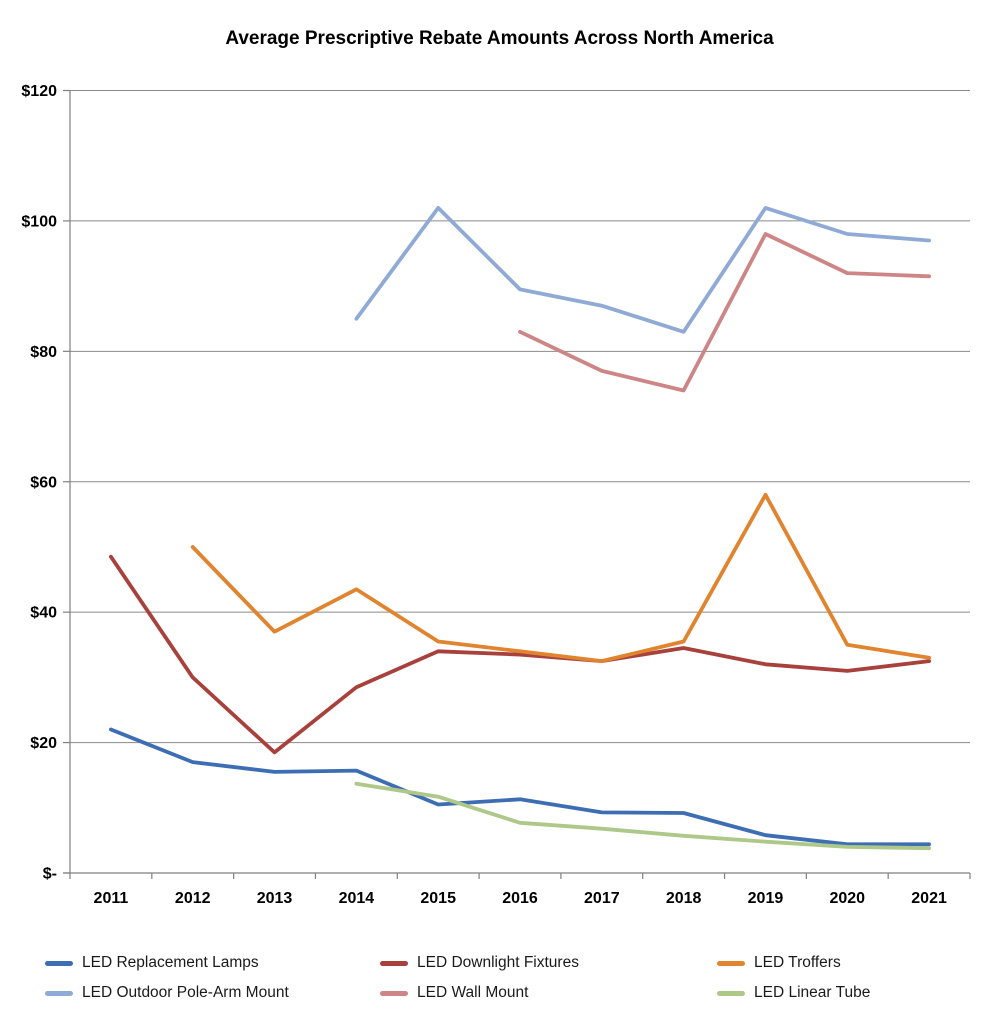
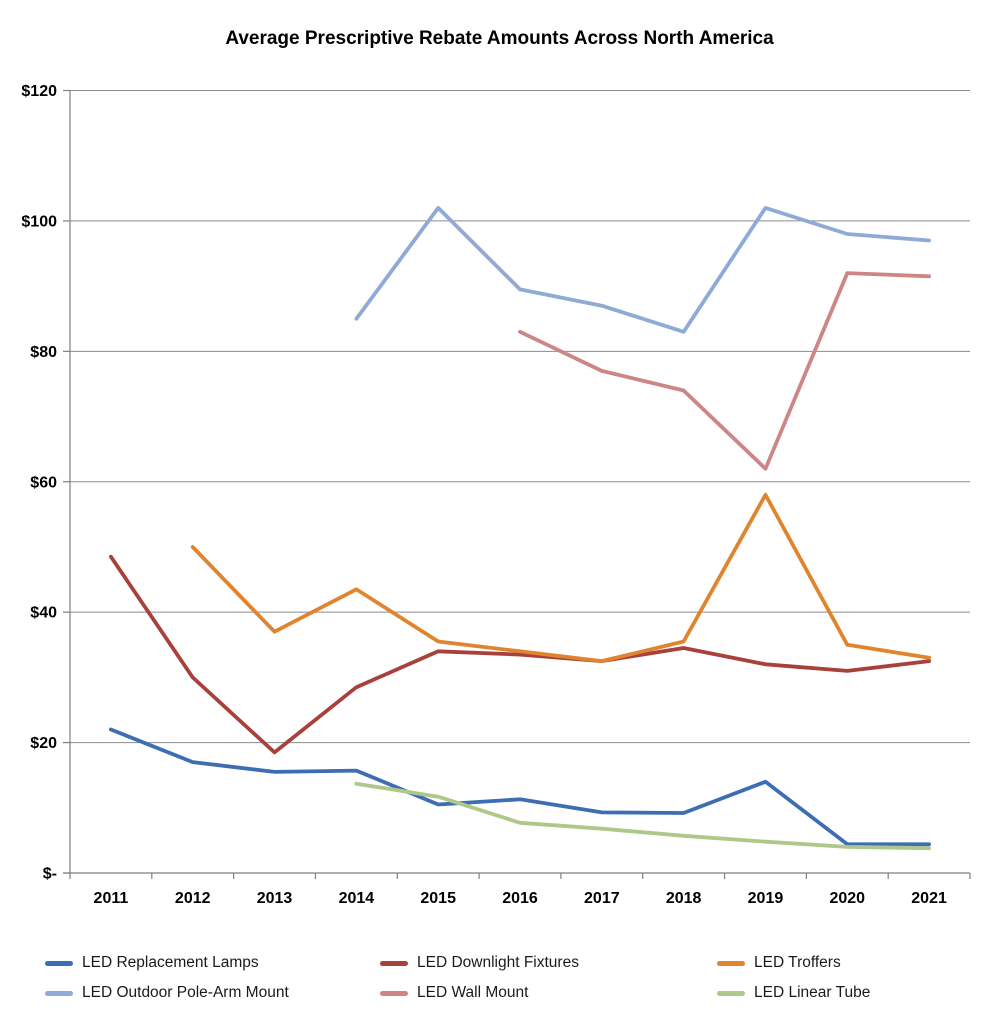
LED Replacement Lamps/2019: $6 -> $14
LED Wall Mount/2019: $98 -> $62
